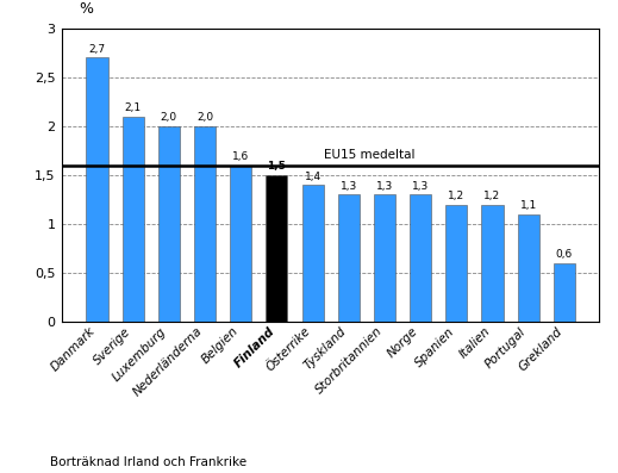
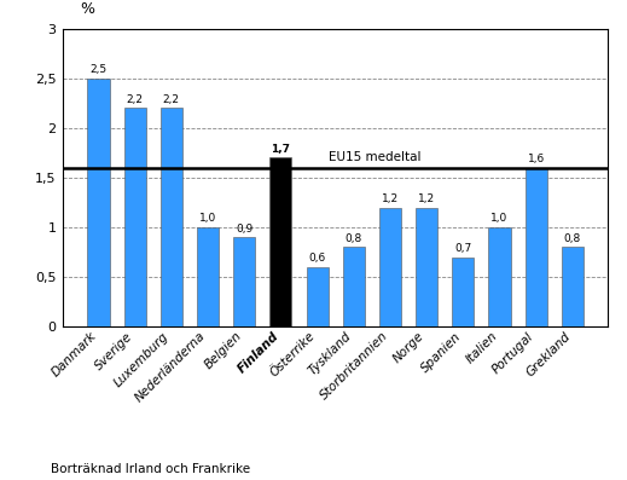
Danmark: 2,7 -> 2,5
Sverige: 2,1 -> 2,2
Luxemburg: 2,0 -> 2,2
Nederländerna: 2,0 -> 1,0
Belgien: 1,6 -> 0,9
Finland: 1,5 -> 1,7
Österrike: 1,4 -> 0,6
Tyskland: 1,3 -> 0,8
Storbritannien: 1,3 -> 1,2
Norge: 1,3 -> 1,2
Spanien: 1,2 -> 0,7
Italien: 1,2 -> 1,0
Portugal: 1,1 -> 1,6
Grekland: 0,6 -> 0,8
